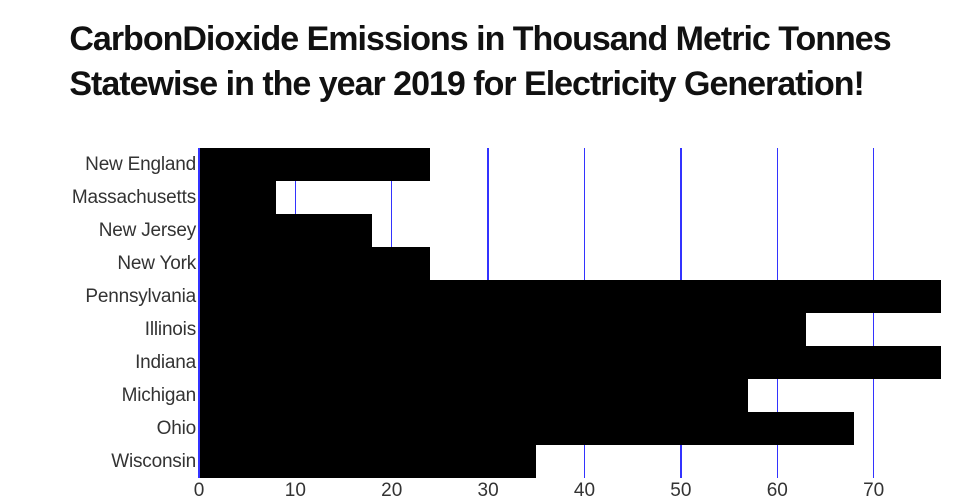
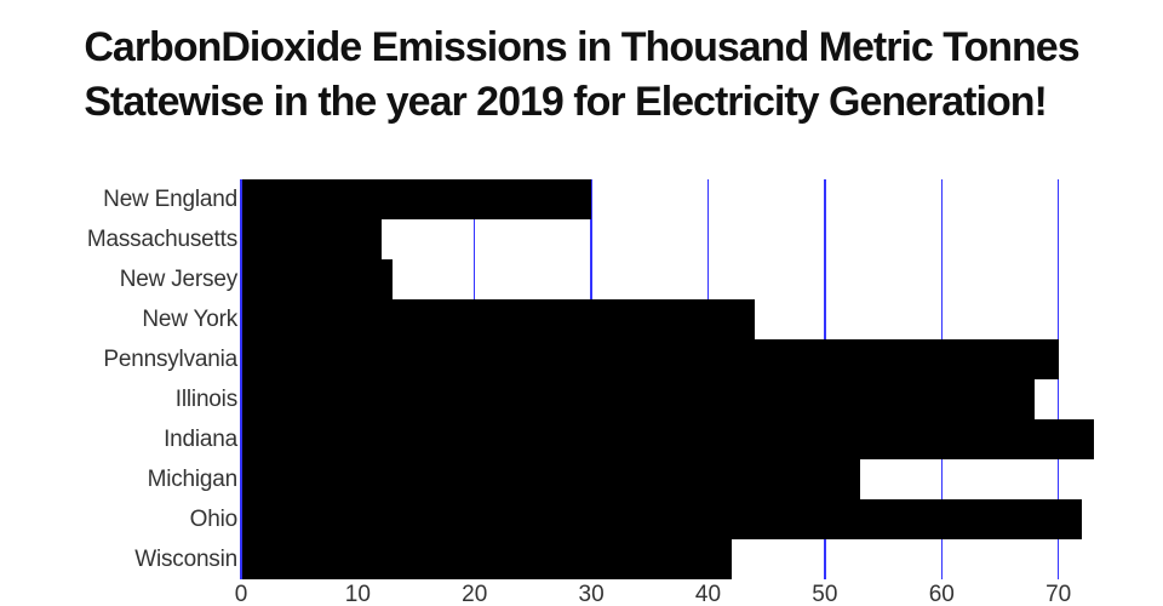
New England: 24 -> 30
Massachusetts: 8 -> 12
New Jersey: 18 -> 13
New York: 24 -> 44
Pennsylvania: 77 -> 70
Illinois: 63 -> 68
Indiana: 77 -> 73
Michigan: 57 -> 53
Ohio: 68 -> 72
Wisconsin: 35 -> 42
